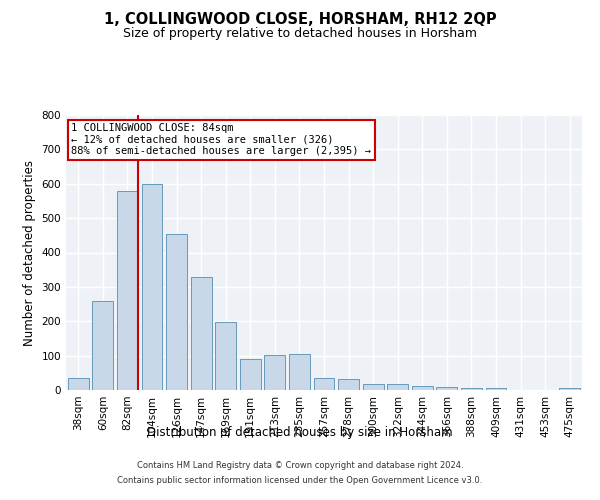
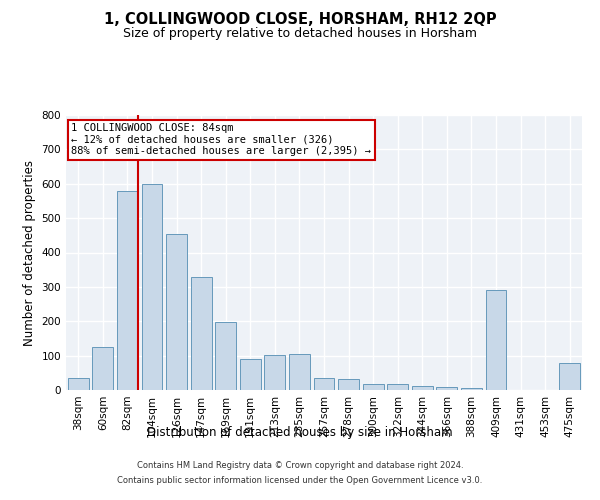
60sqm: 260 -> 125
409sqm: 7 -> 290
475sqm: 7 -> 80
